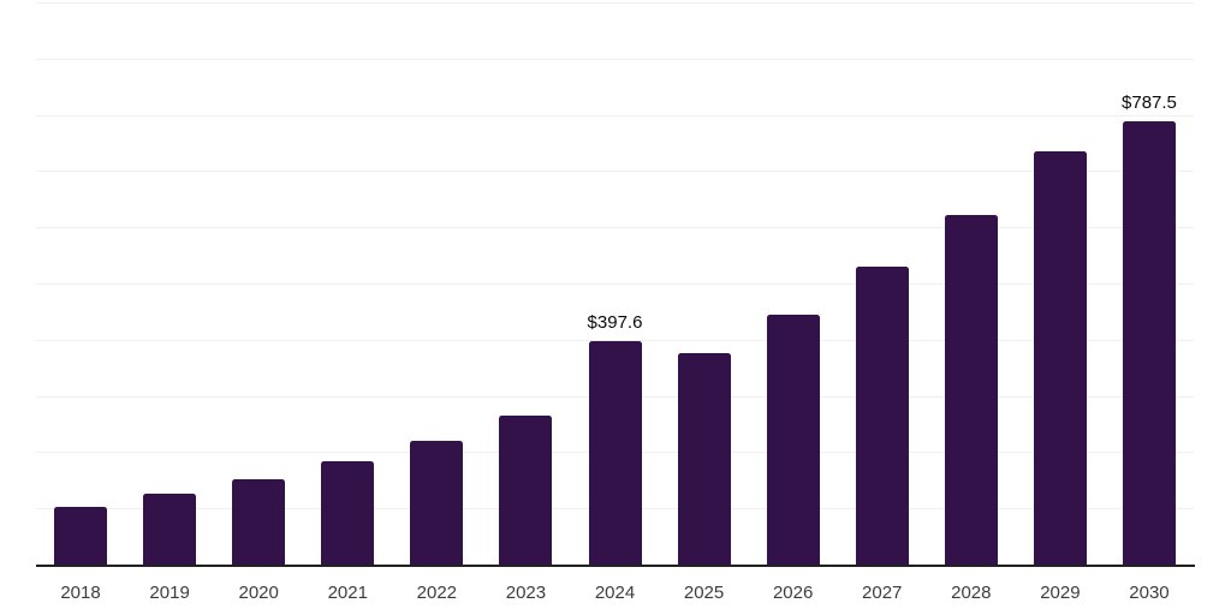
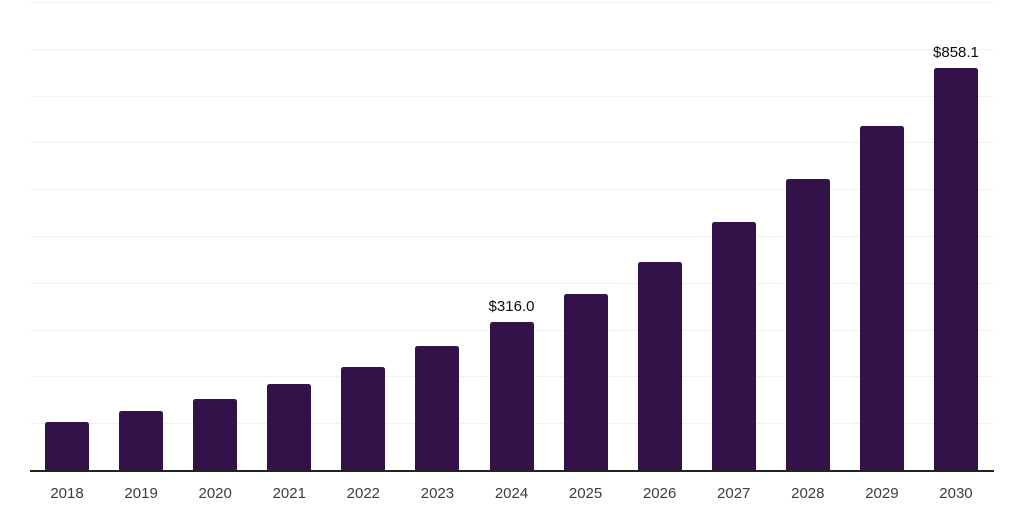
2024: $397.6 -> $316.0
2030: $787.5 -> $858.1
